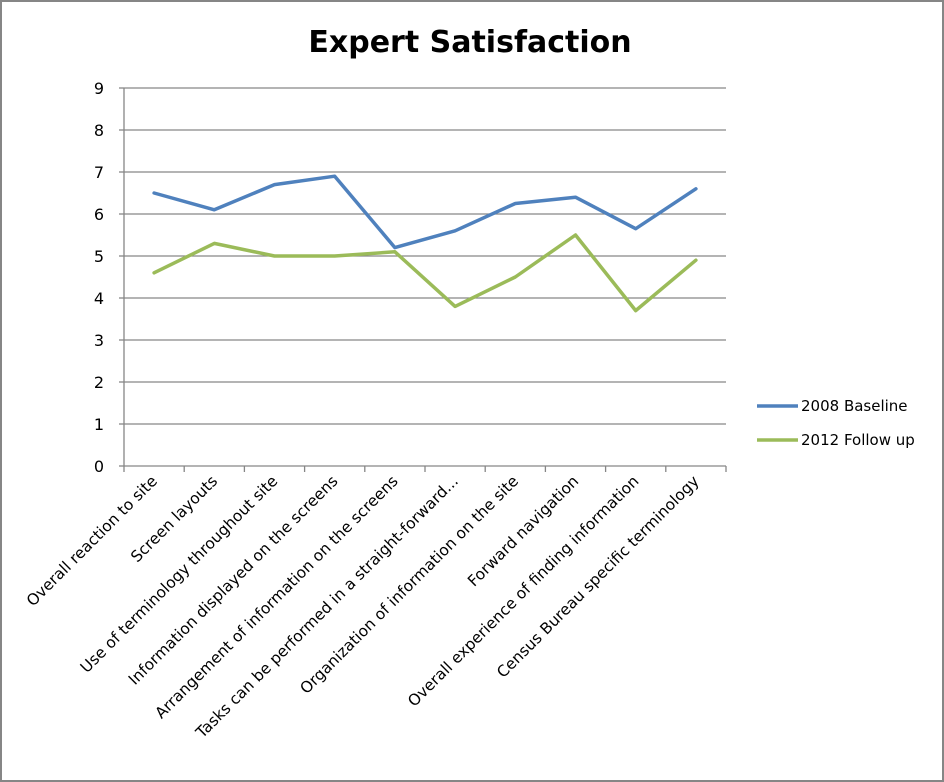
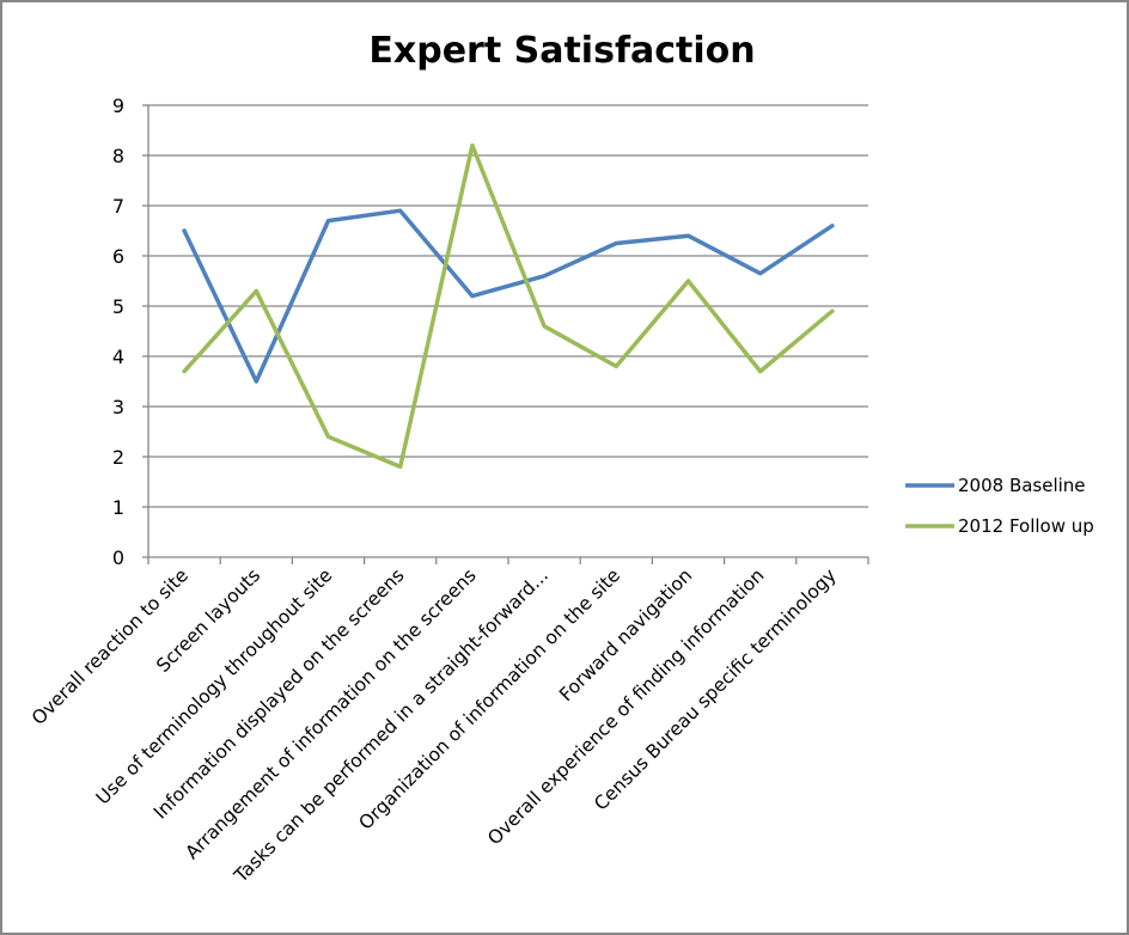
2012 Follow up/Overall reaction to site: 4.6 -> 3.7
2008 Baseline/Screen layouts: 6.1 -> 3.5
2012 Follow up/Use of terminology throughout site: 5.0 -> 2.4
2012 Follow up/Information displayed on the screens: 5.0 -> 1.8
2012 Follow up/Arrangement of information on the screens: 5.1 -> 8.2
2012 Follow up/Tasks can be performed in a straight-forward...: 3.8 -> 4.6
2012 Follow up/Organization of information on the site: 4.5 -> 3.8
